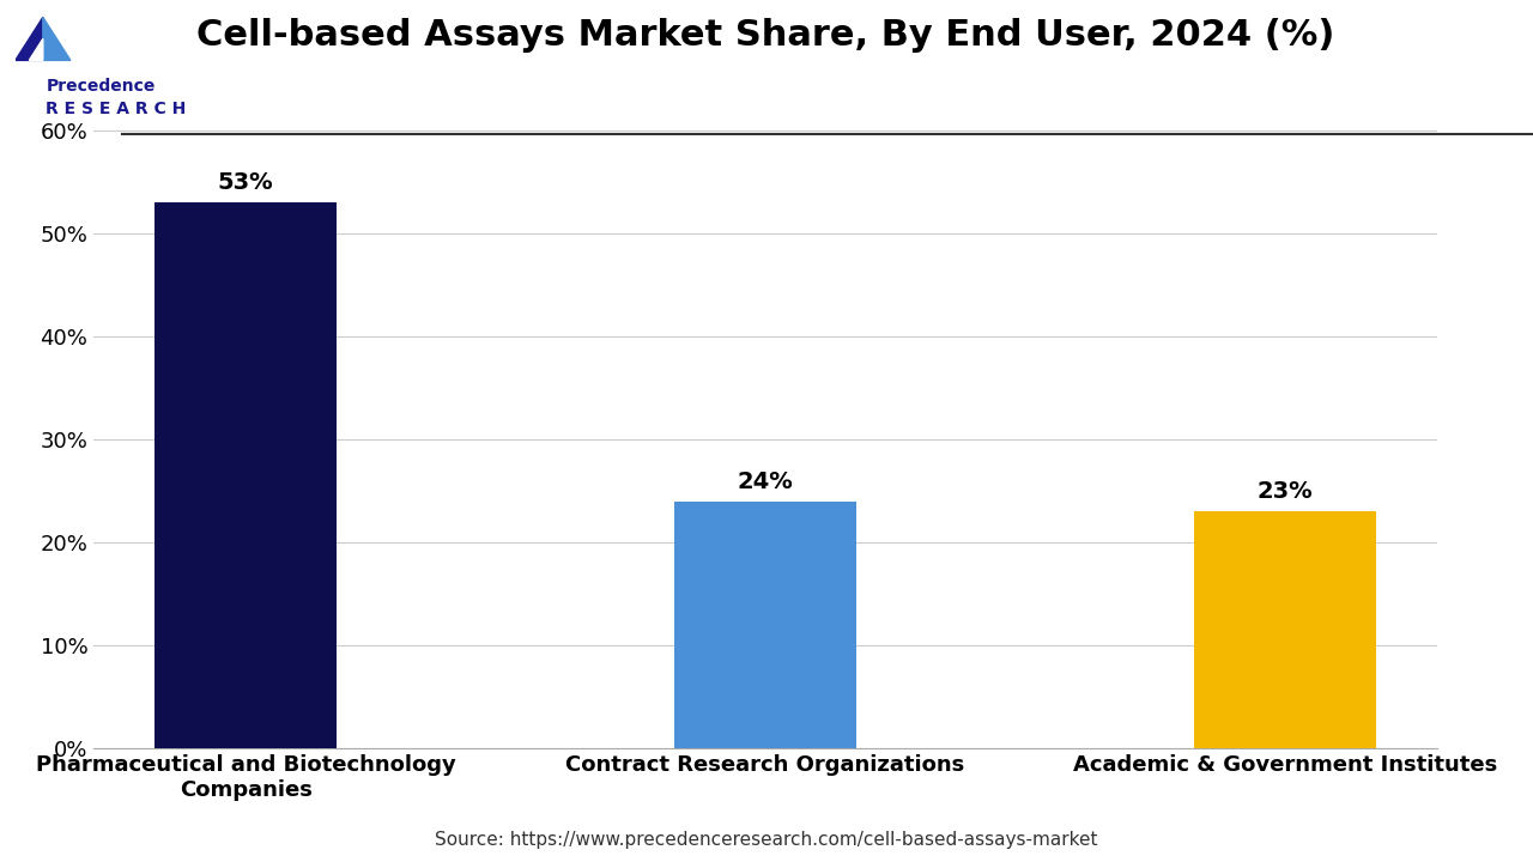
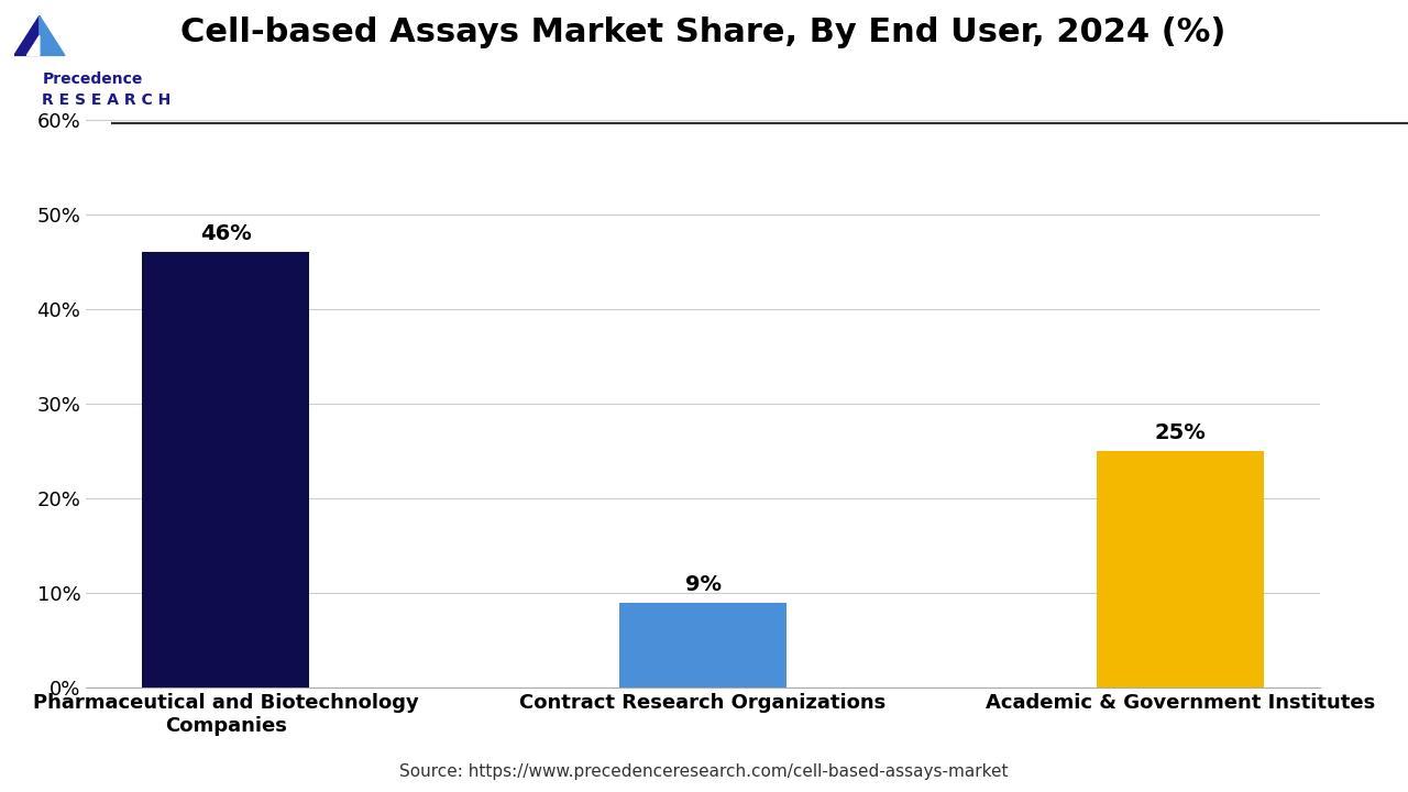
Pharmaceutical and Biotechnology Companies: 53% -> 46%
Contract Research Organizations: 24% -> 9%
Academic & Government Institutes: 23% -> 25%
